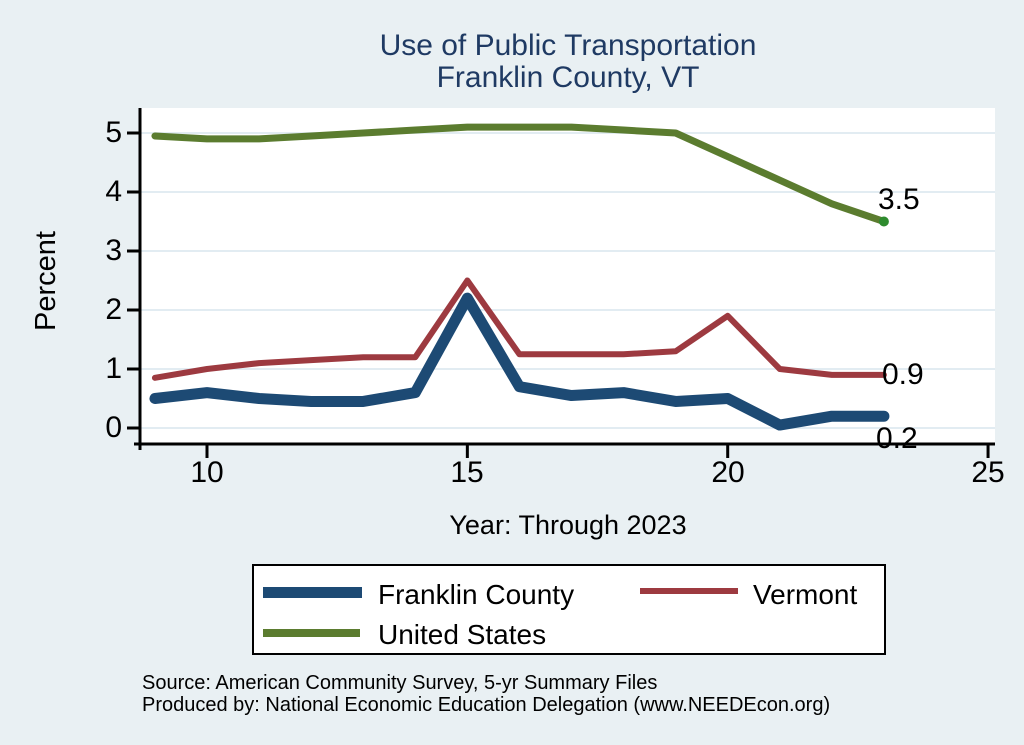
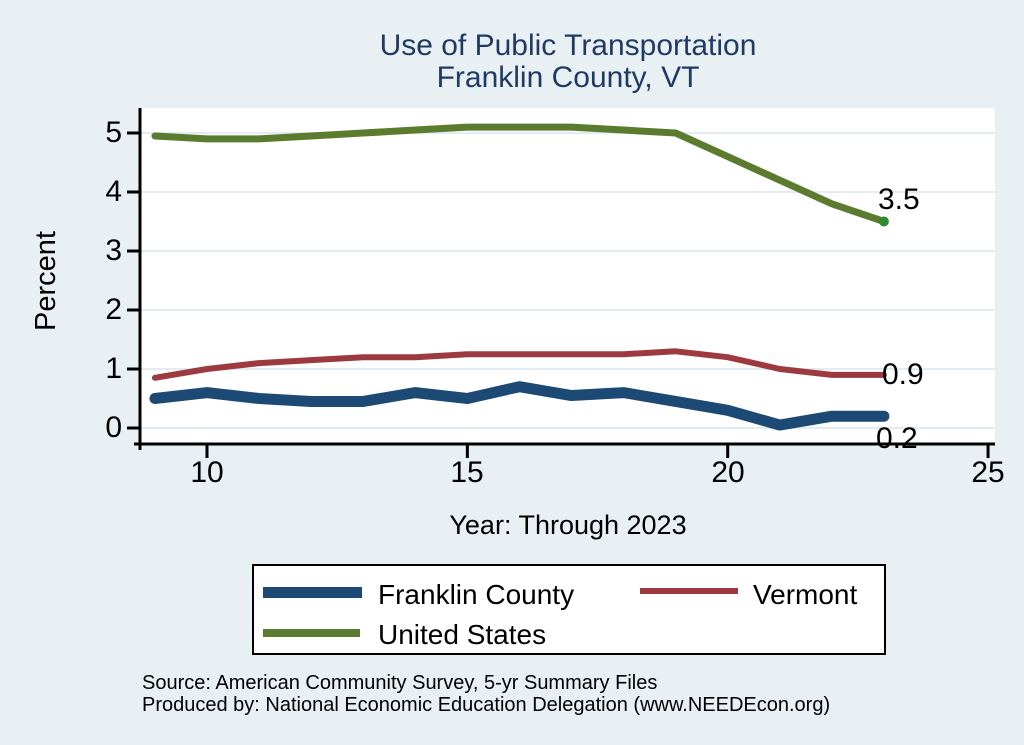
Franklin County/15: 2.2 -> 0.5
Vermont/15: 2.5 -> 1.2
Franklin County/20: 0.5 -> 0.3
Vermont/20: 1.9 -> 1.2
